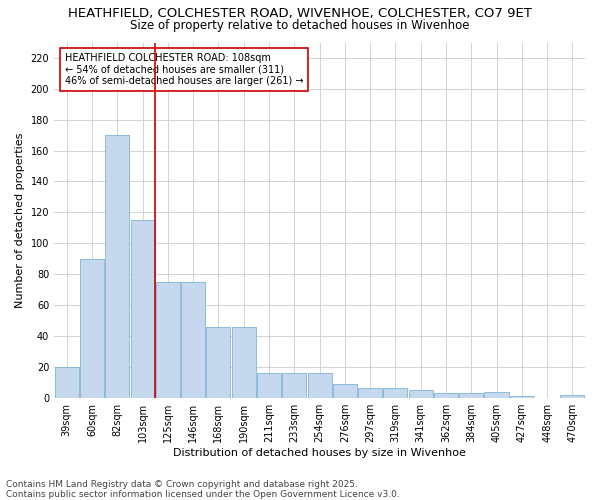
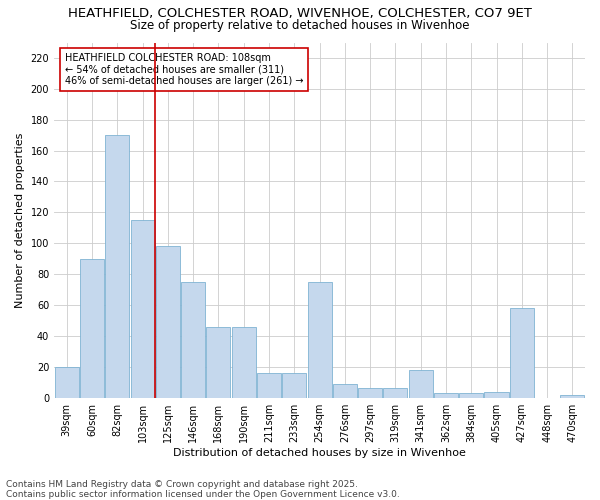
125sqm: 75 -> 98
254sqm: 16 -> 75
341sqm: 5 -> 18
427sqm: 1 -> 58
